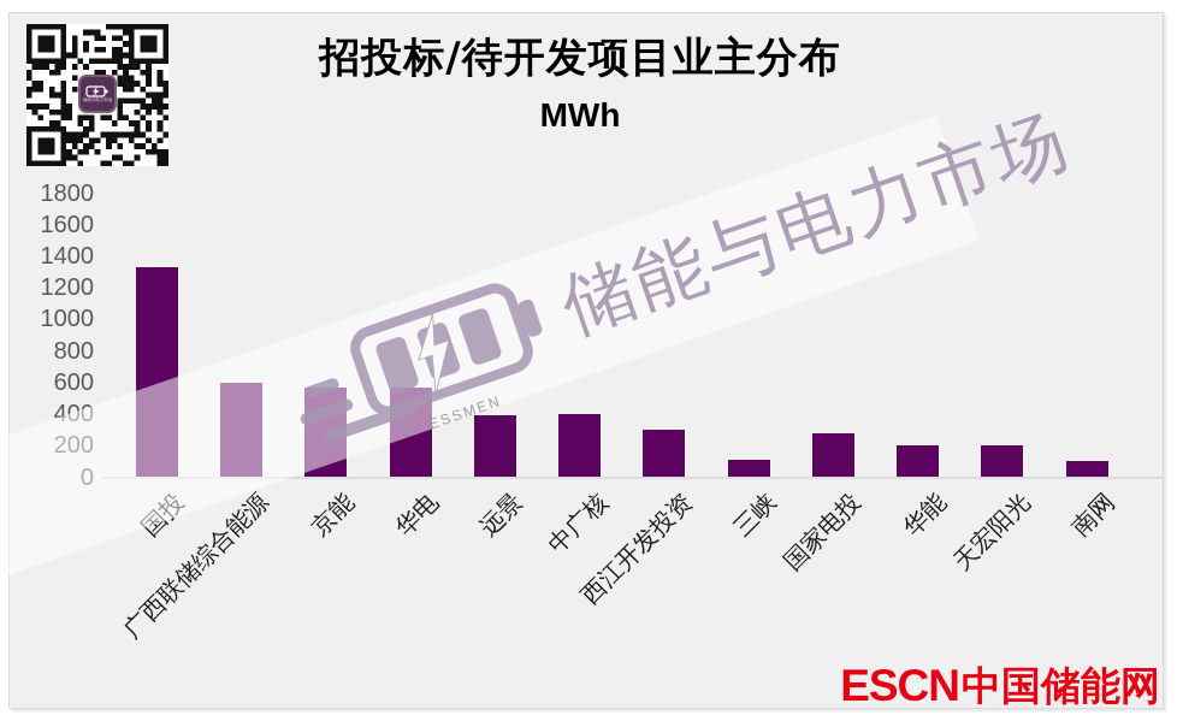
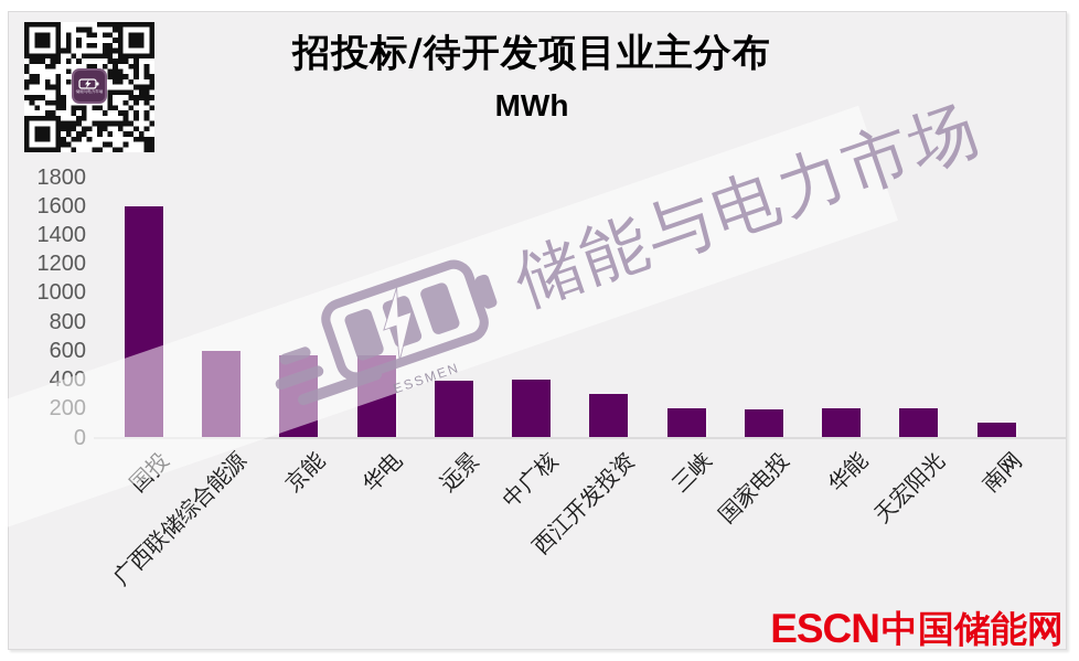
国投: 1330 -> 1600
三峡: 110 -> 200
国家电投: 280 -> 200
